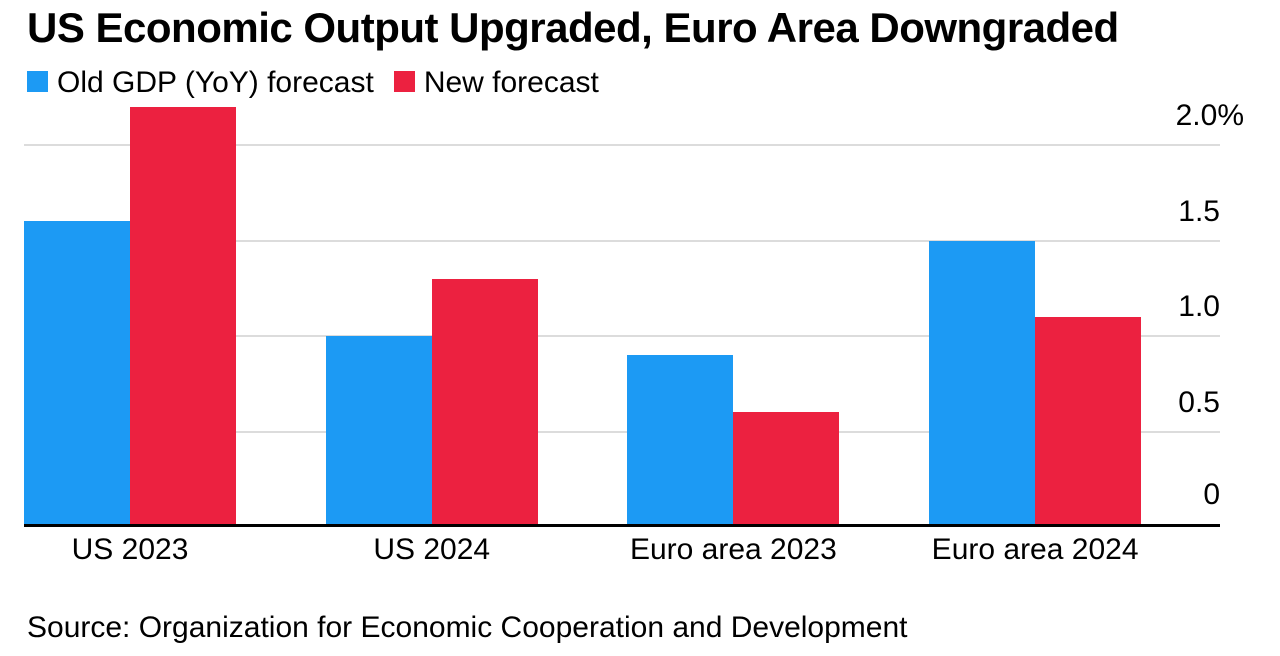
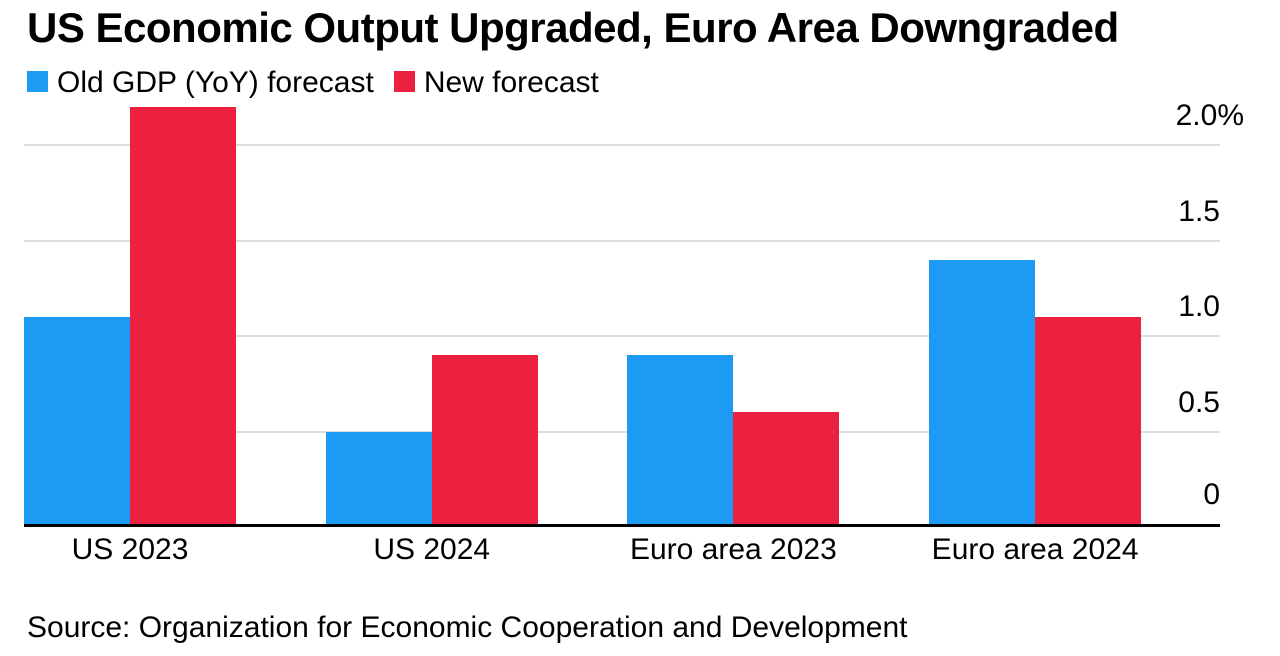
Old GDP (YoY) forecast/US 2023: 1.6 -> 1.1
Old GDP (YoY) forecast/US 2024: 1.0 -> 0.5
New forecast/US 2024: 1.3 -> 0.9
Old GDP (YoY) forecast/Euro area 2024: 1.5 -> 1.4
